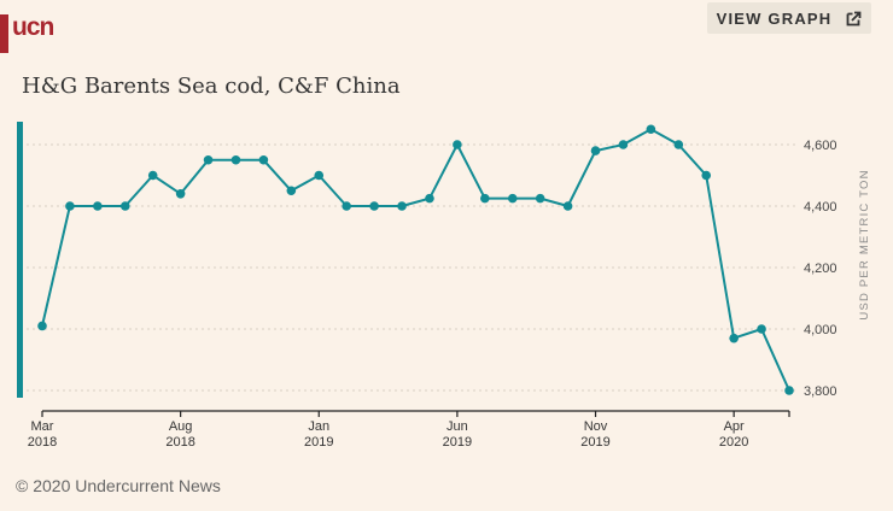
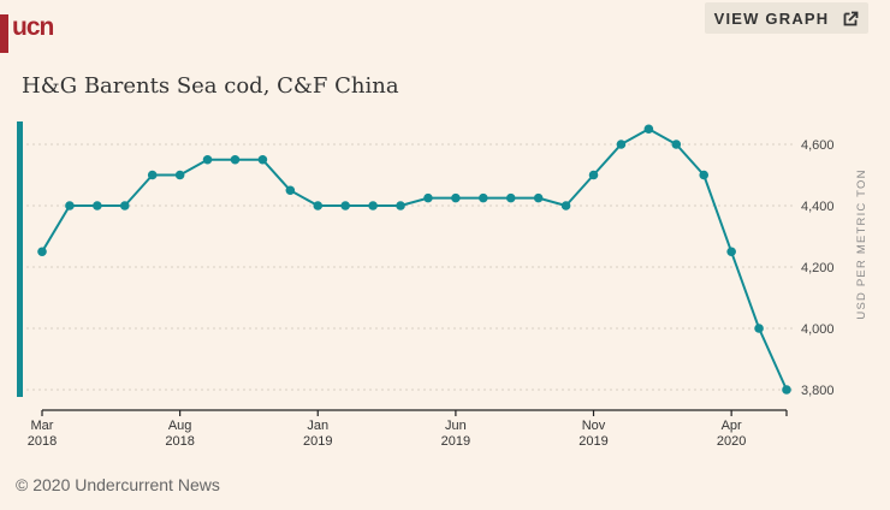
Mar 2018: 4010 -> 4250
Aug 2018: 4440 -> 4500
Jan 2019: 4500 -> 4400
Jun 2019: 4600 -> 4420
Nov 2019: 4580 -> 4500
Apr 2020: 3970 -> 4250
